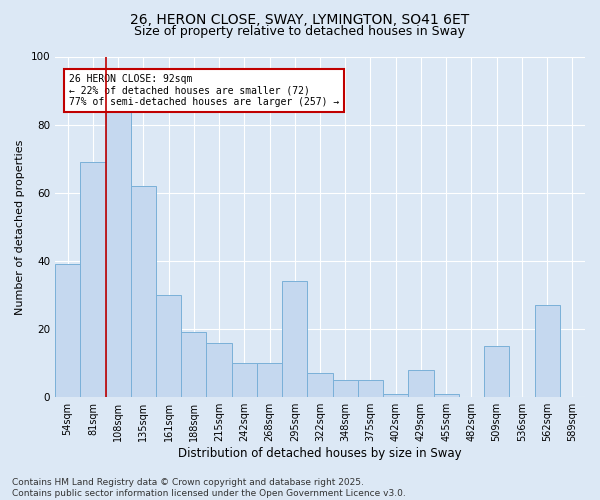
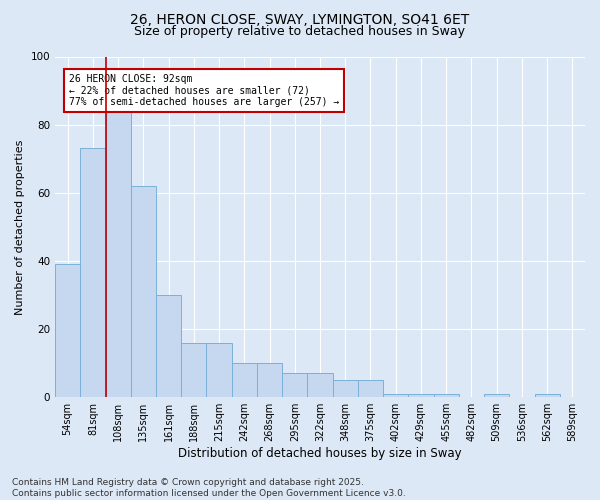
81sqm: 69 -> 73
188sqm: 19 -> 16
295sqm: 34 -> 7
429sqm: 8 -> 1
509sqm: 15 -> 1
562sqm: 27 -> 1
